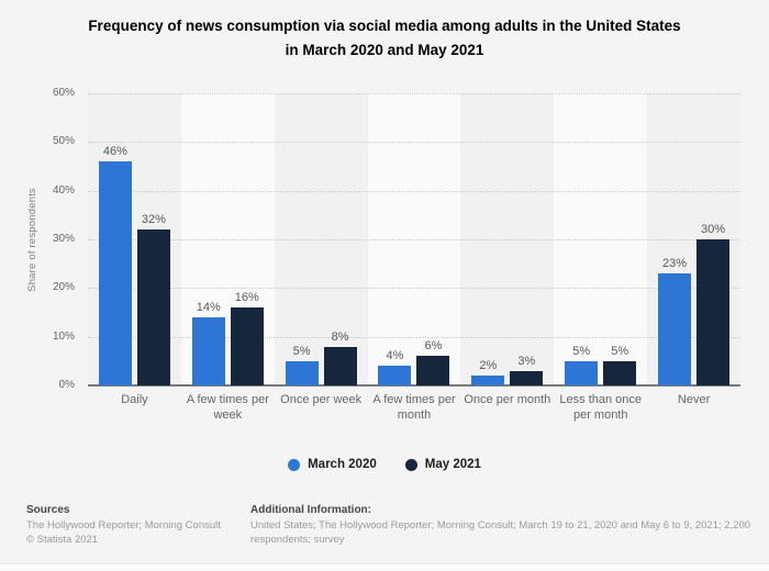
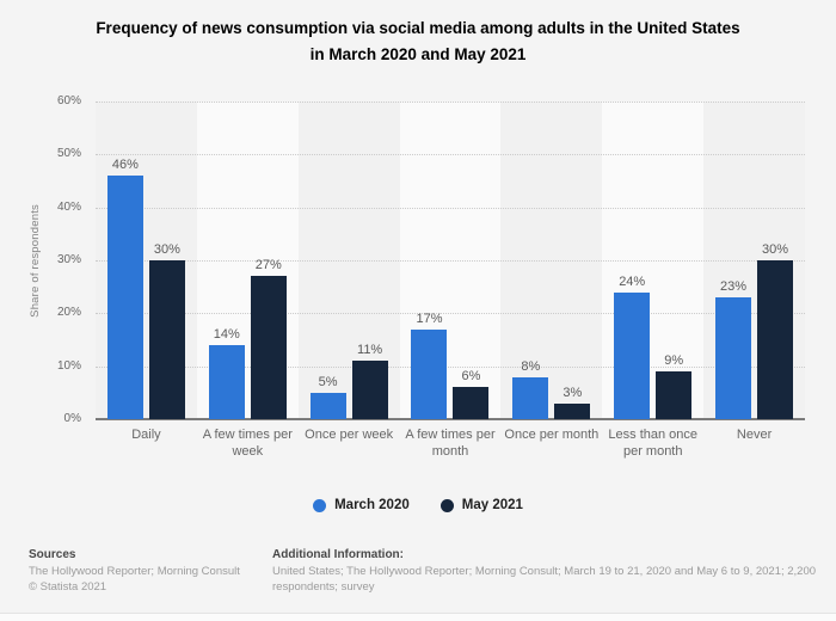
May 2021/Daily: 32% -> 30%
May 2021/A few times per week: 16% -> 27%
May 2021/Once per week: 8% -> 11%
March 2020/A few times per month: 4% -> 17%
March 2020/Once per month: 2% -> 8%
March 2020/Less than once per month: 5% -> 24%
May 2021/Less than once per month: 5% -> 9%
